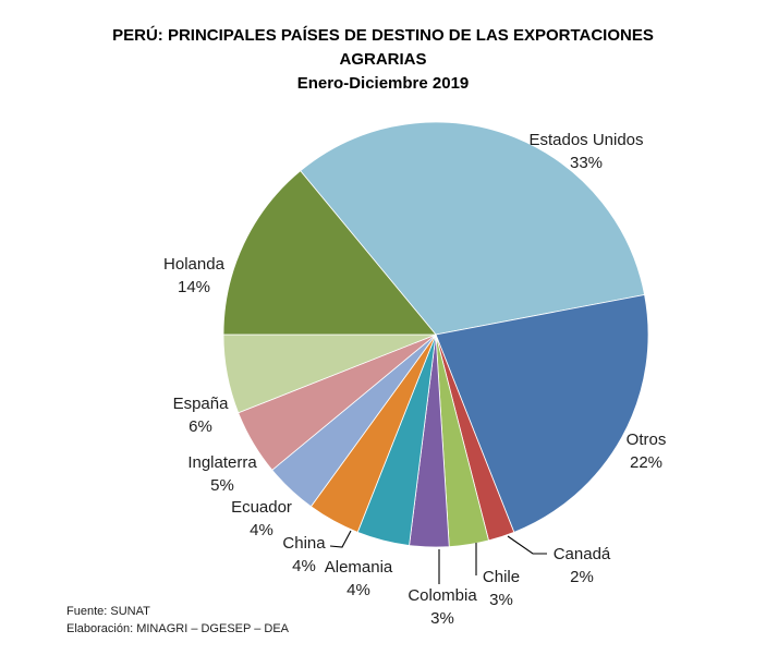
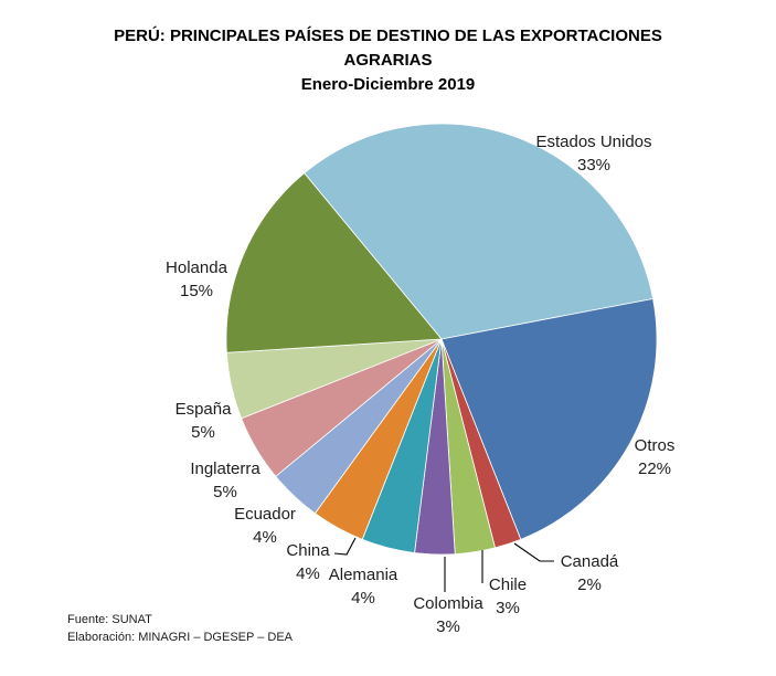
España: 6% -> 5%
Holanda: 14% -> 15%
